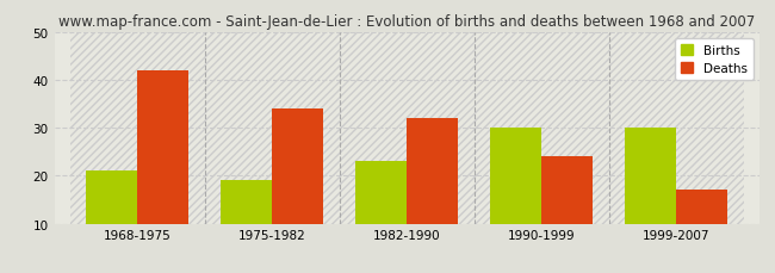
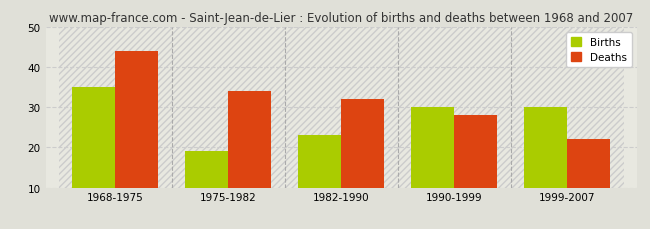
Births/1968-1975: 21 -> 35
Deaths/1968-1975: 42 -> 44
Deaths/1990-1999: 24 -> 28
Deaths/1999-2007: 17 -> 22
